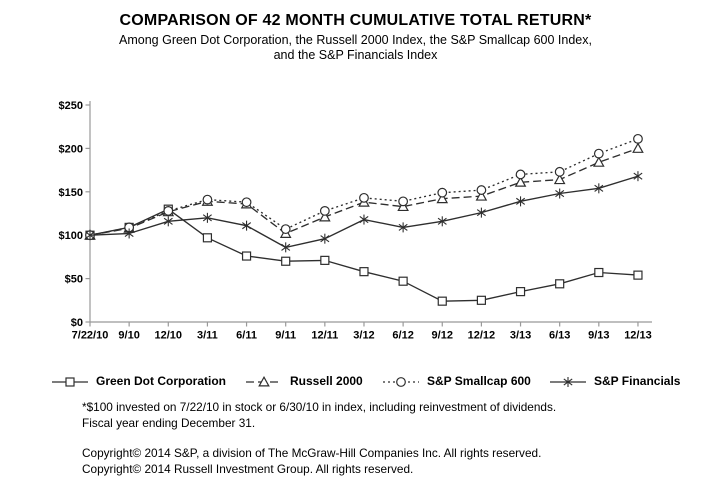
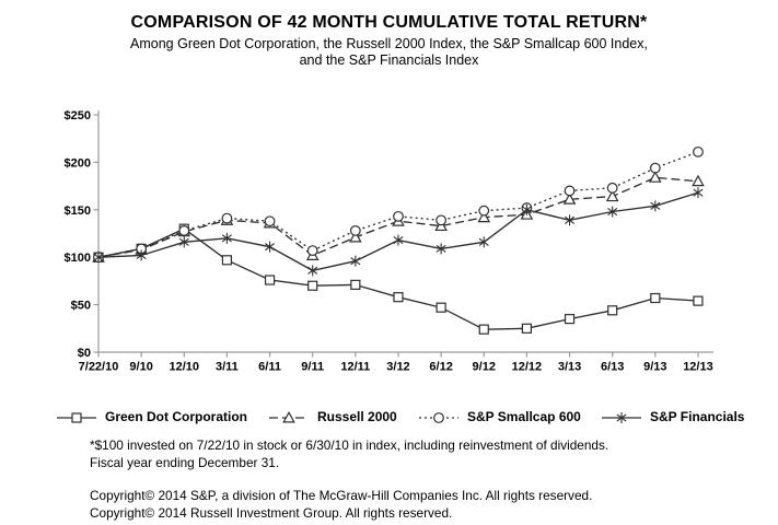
S&P Financials/12/12: $130 -> $150
Russell 2000/12/13: $200 -> $180
